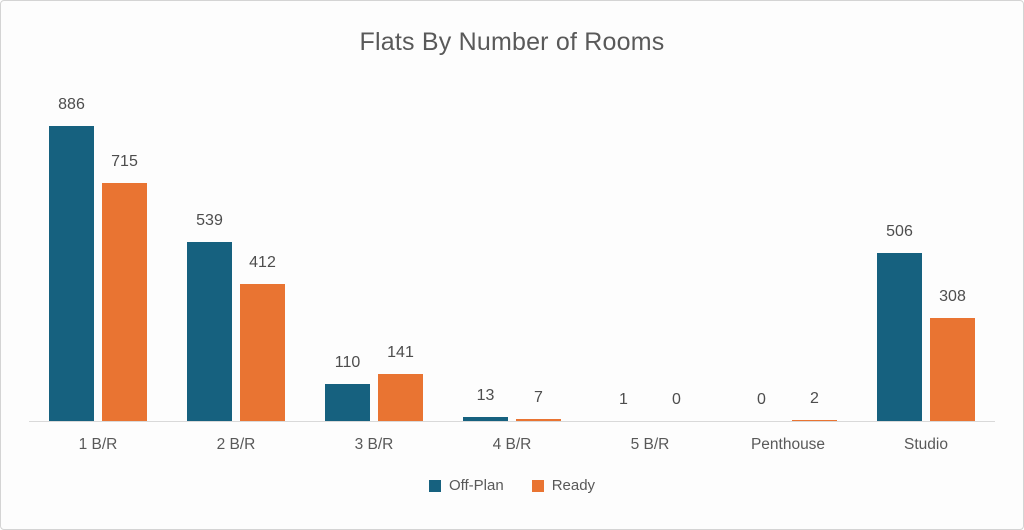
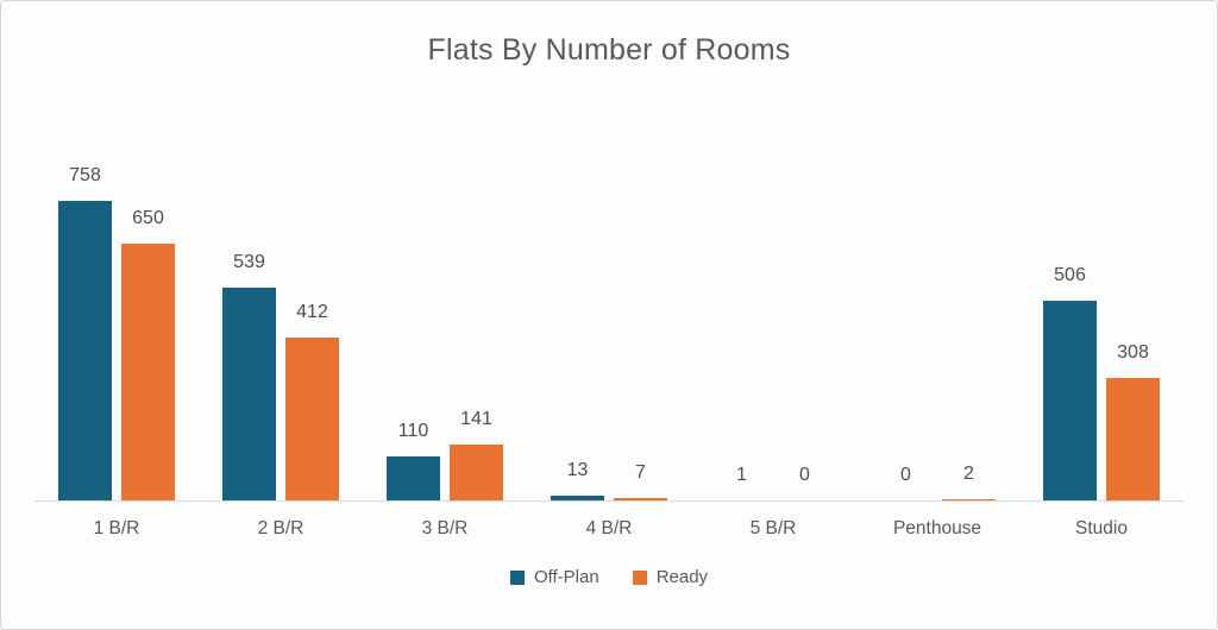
Off-Plan/1 B/R: 886 -> 758
Ready/1 B/R: 715 -> 650
